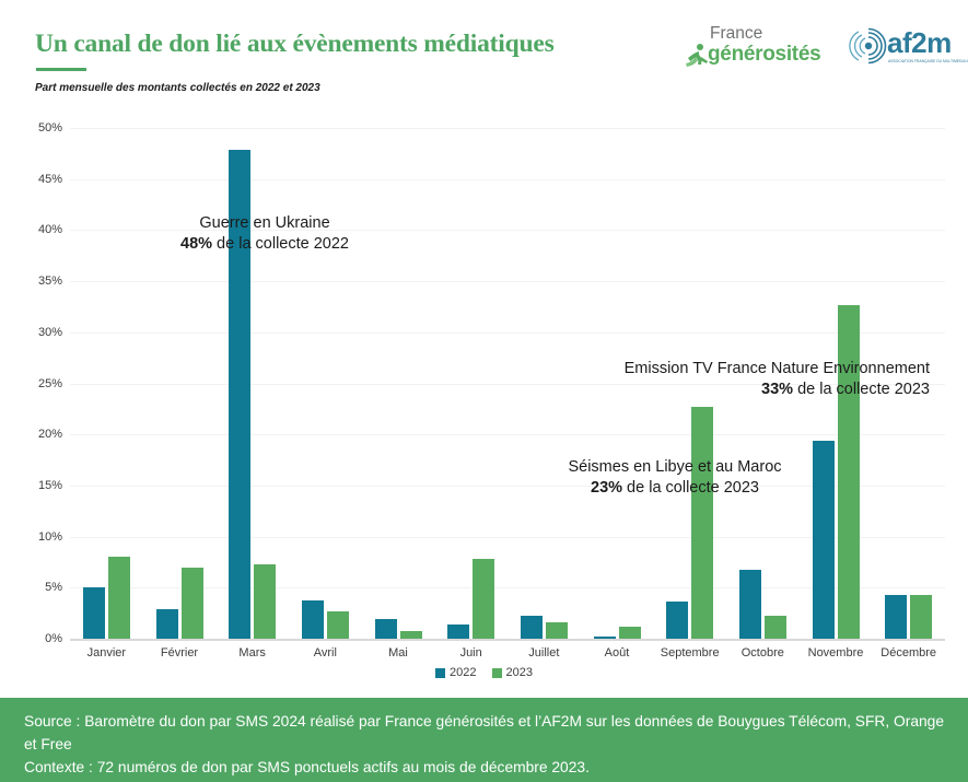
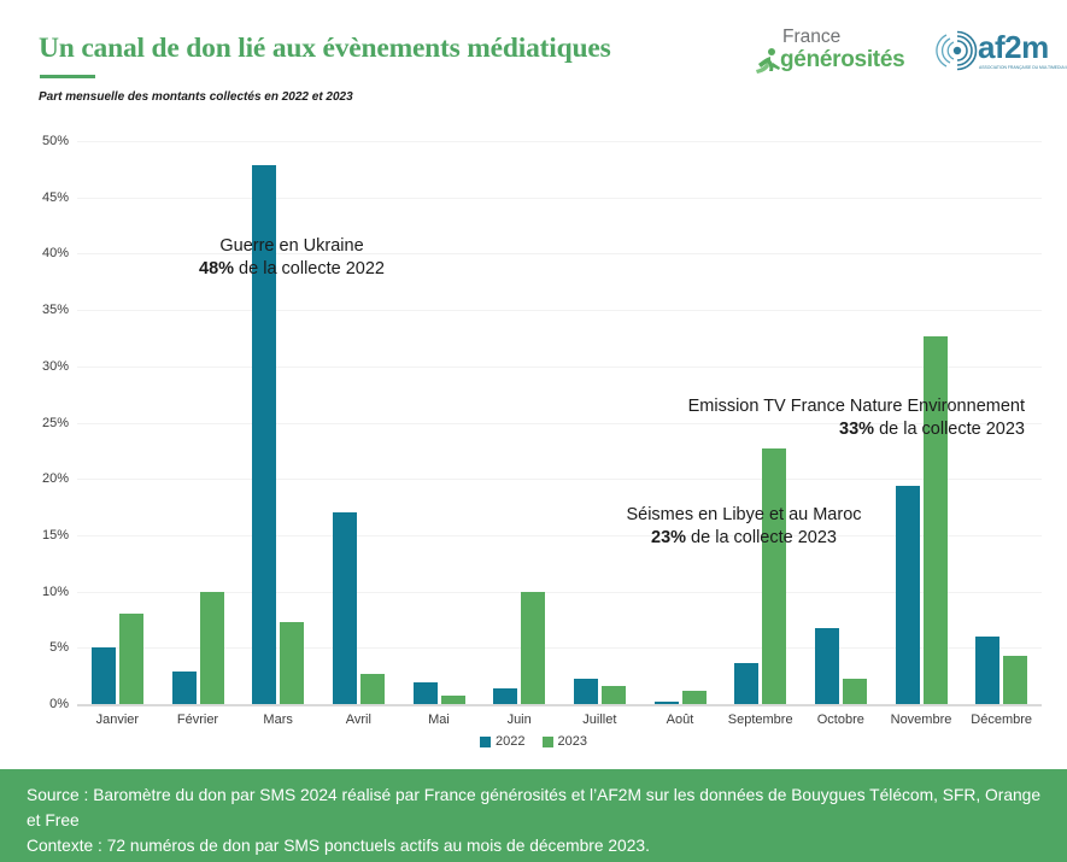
2023/Février: 7% -> 10%
2022/Avril: 4% -> 17%
2023/Juin: 8% -> 10%
2022/Décembre: 4% -> 6%
